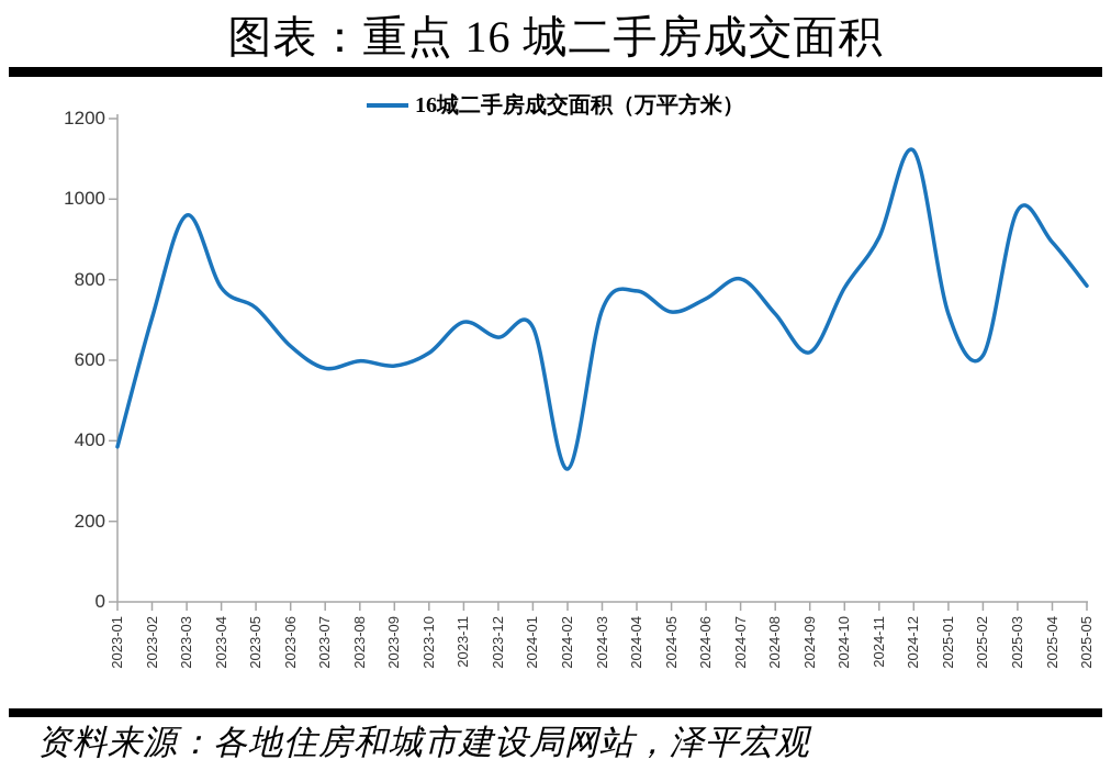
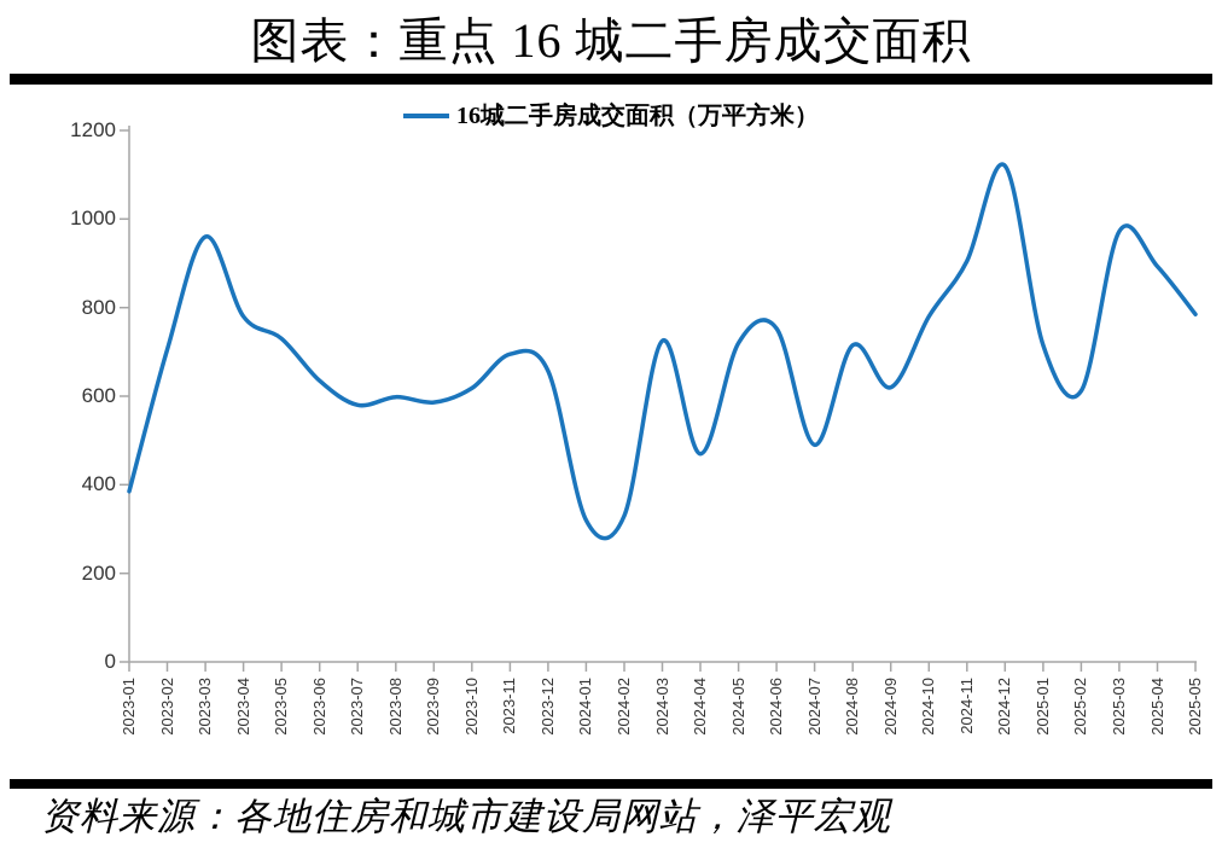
2024-01: 680 -> 320
2024-04: 770 -> 470
2024-07: 800 -> 490
